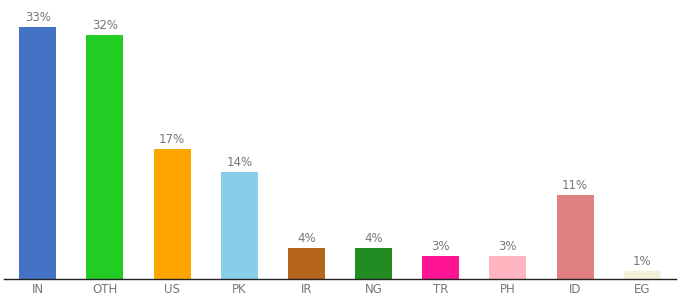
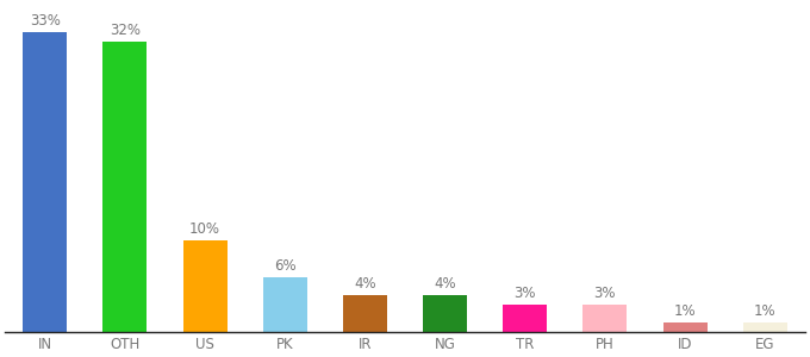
US: 17% -> 10%
PK: 14% -> 6%
ID: 11% -> 1%
